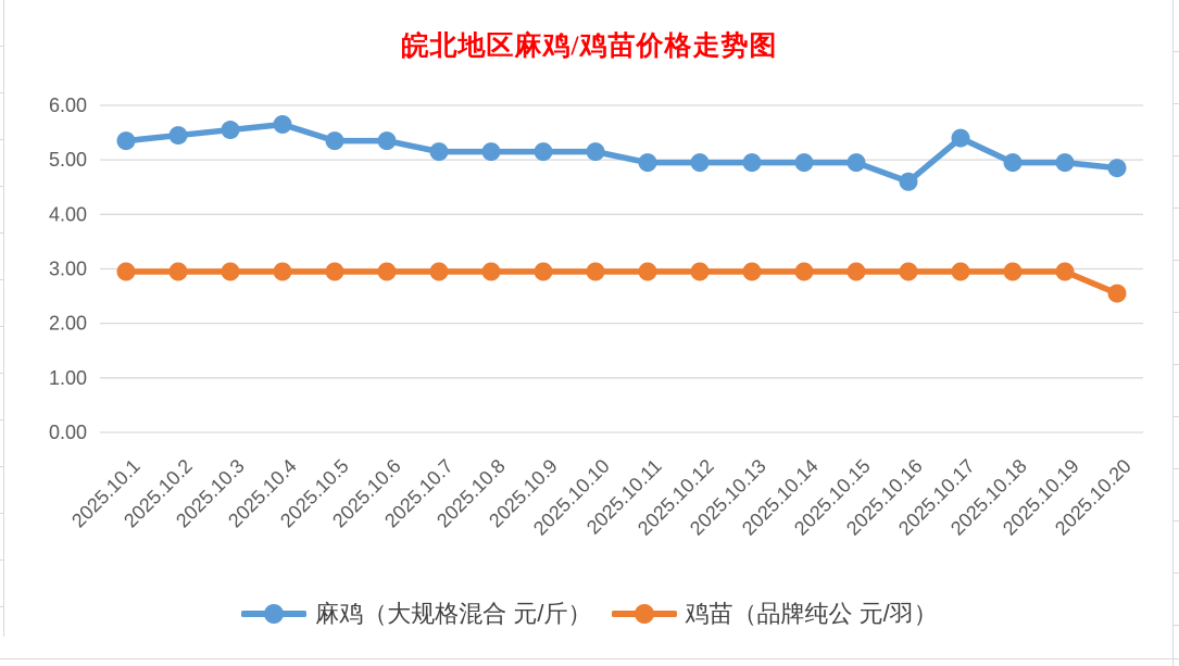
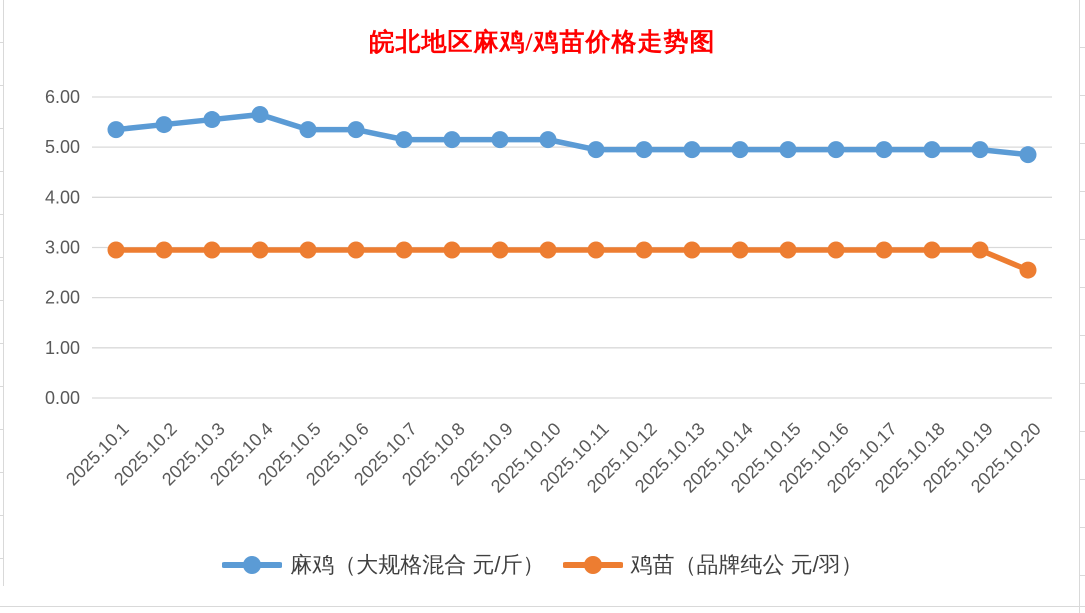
麻鸡（大规格混合 元/斤）/2025.10.16: 4.6 -> 5.0
麻鸡（大规格混合 元/斤）/2025.10.17: 5.4 -> 5.0
